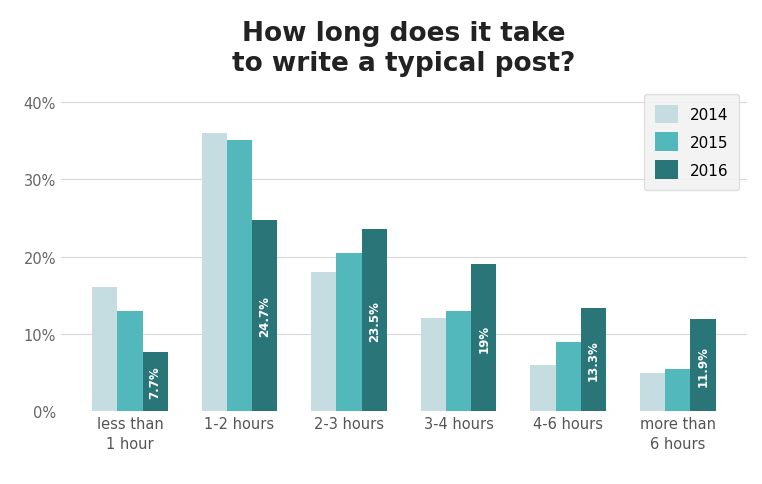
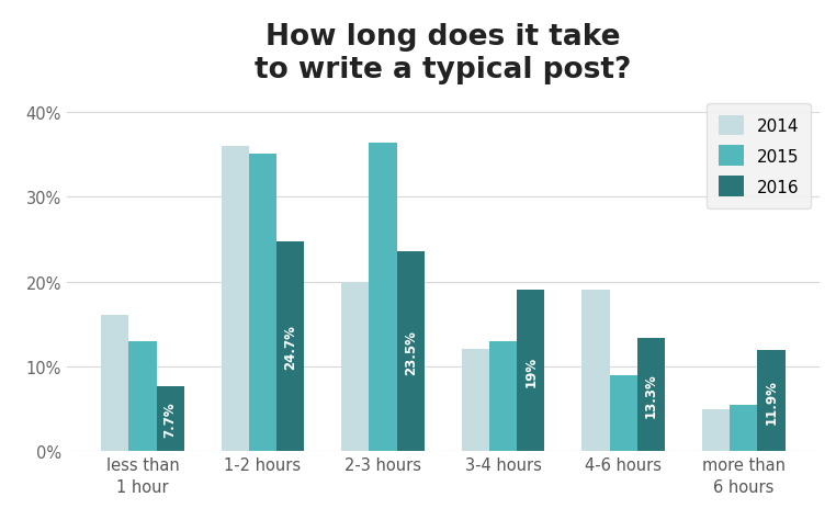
2014/2-3 hours: 18% -> 20%
2015/2-3 hours: 20.5% -> 36.4%
2014/4-6 hours: 6% -> 19%
